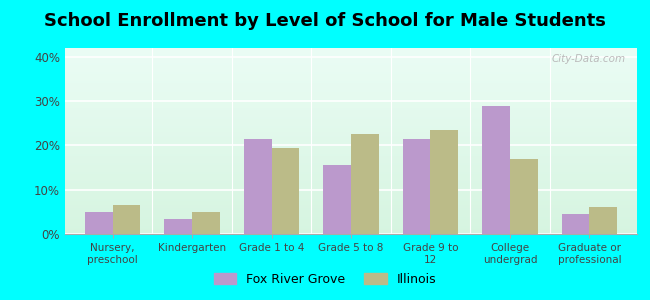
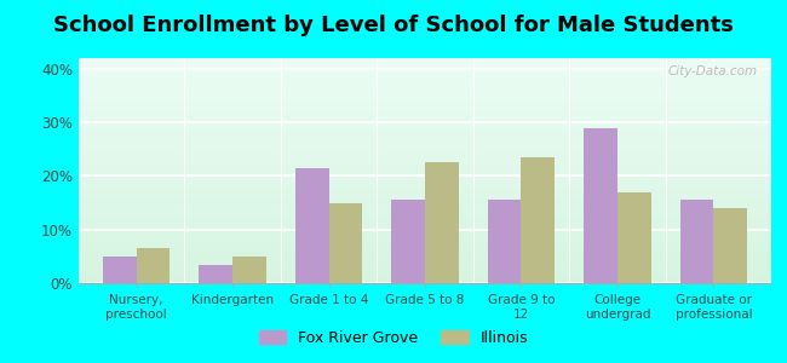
Illinois/Grade 1 to 4: 19.5% -> 15.0%
Fox River Grove/Grade 9 to 12: 21.5% -> 15.5%
Fox River Grove/Graduate or professional: 4.5% -> 15.5%
Illinois/Graduate or professional: 6.0% -> 14.0%
